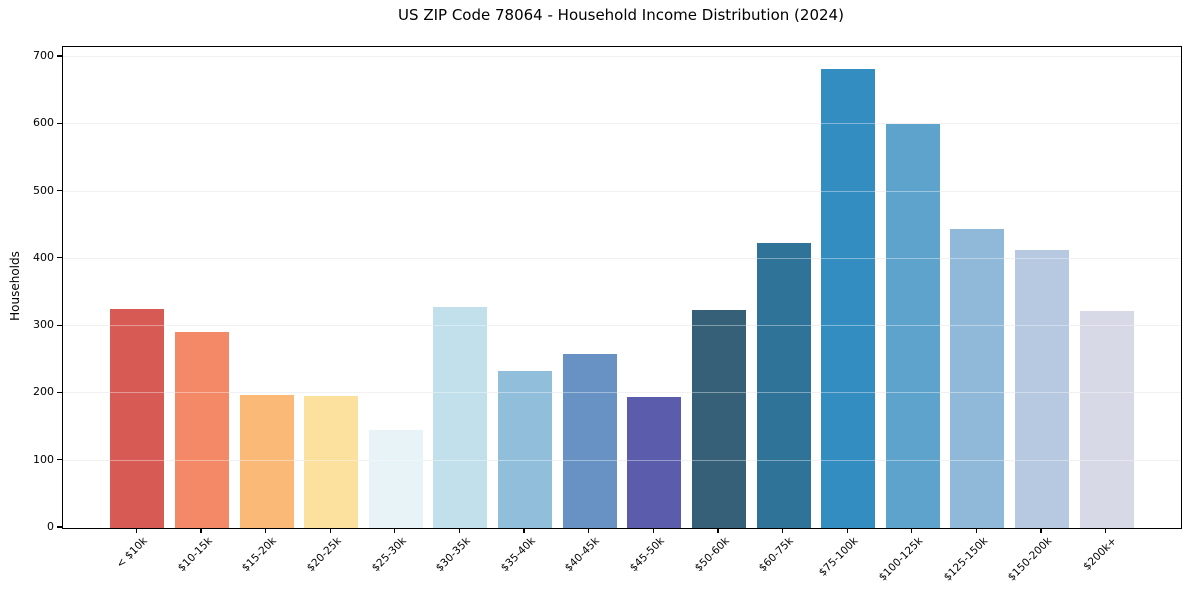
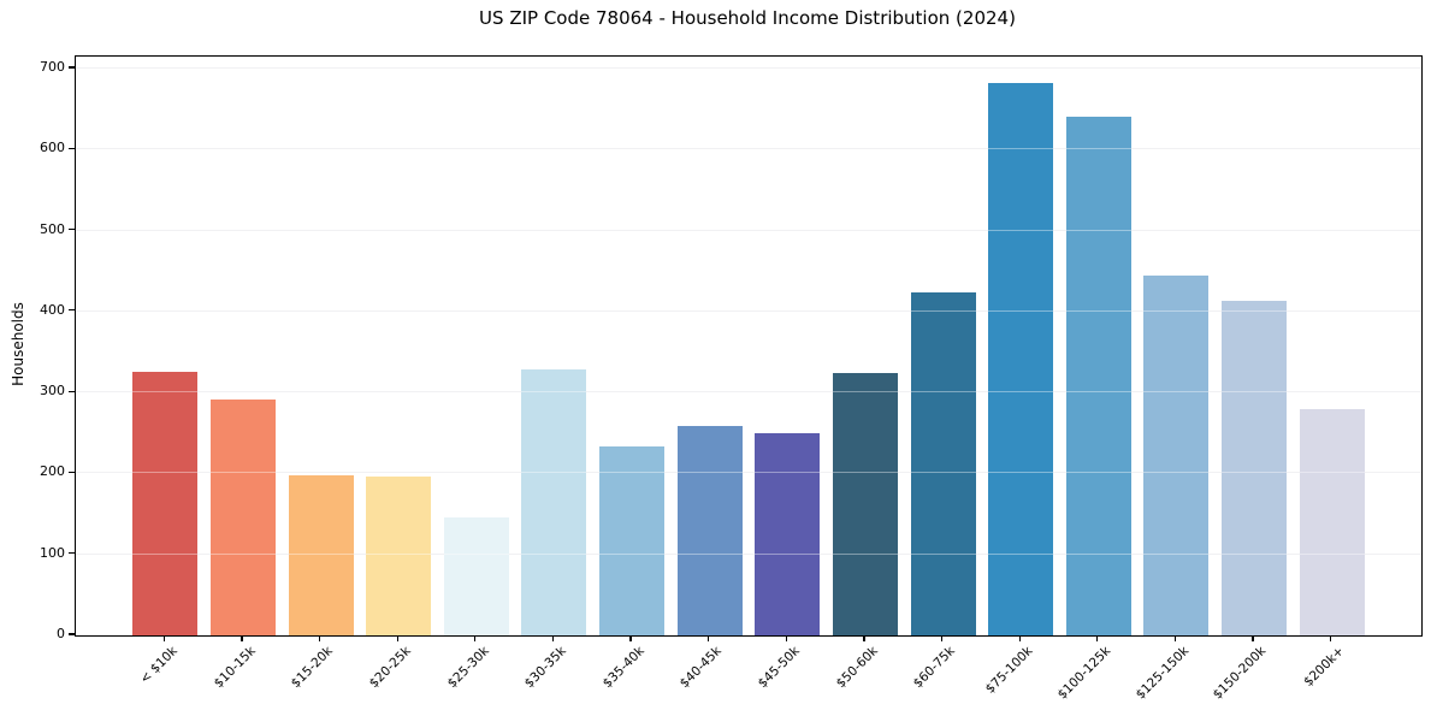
$45-50k: 200 -> 250
$100-125k: 600 -> 640
$200k+: 320 -> 280
